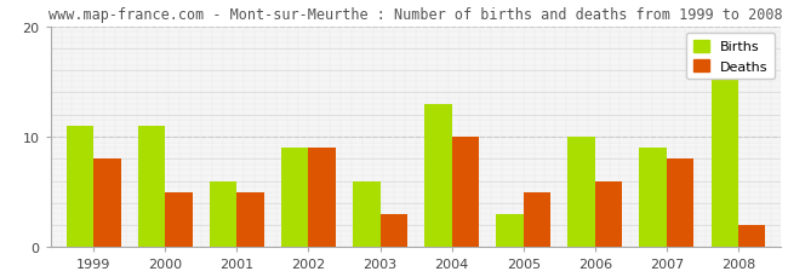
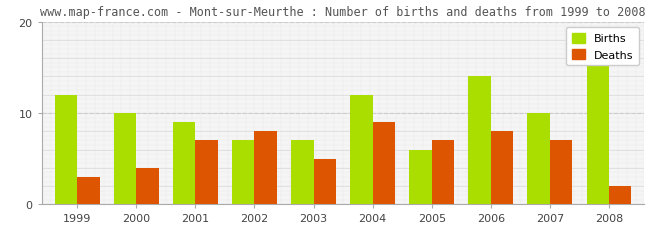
Births/1999: 11 -> 12
Deaths/1999: 8 -> 3
Births/2000: 11 -> 10
Deaths/2000: 5 -> 4
Births/2001: 6 -> 9
Deaths/2001: 5 -> 7
Births/2002: 9 -> 7
Deaths/2002: 9 -> 8
Births/2003: 6 -> 7
Deaths/2003: 3 -> 5
Births/2004: 13 -> 12
Deaths/2004: 10 -> 9
Births/2005: 3 -> 6
Deaths/2005: 5 -> 7
Births/2006: 10 -> 14
Deaths/2006: 6 -> 8
Births/2007: 9 -> 10
Deaths/2007: 8 -> 7
